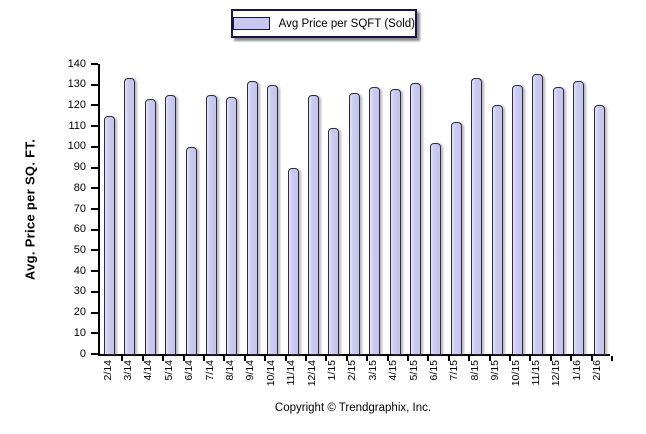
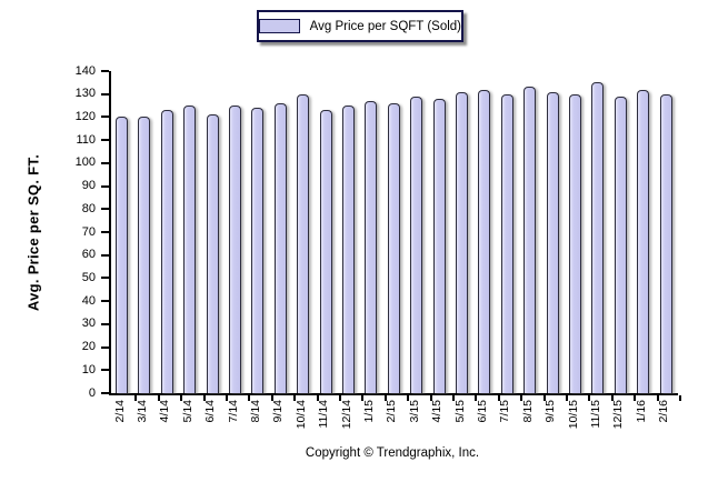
2/14: 115 -> 120
3/14: 133 -> 120
6/14: 100 -> 121
9/14: 132 -> 126
11/14: 90 -> 123
1/15: 109 -> 127
6/15: 102 -> 132
7/15: 112 -> 130
9/15: 120 -> 131
2/16: 120 -> 130
